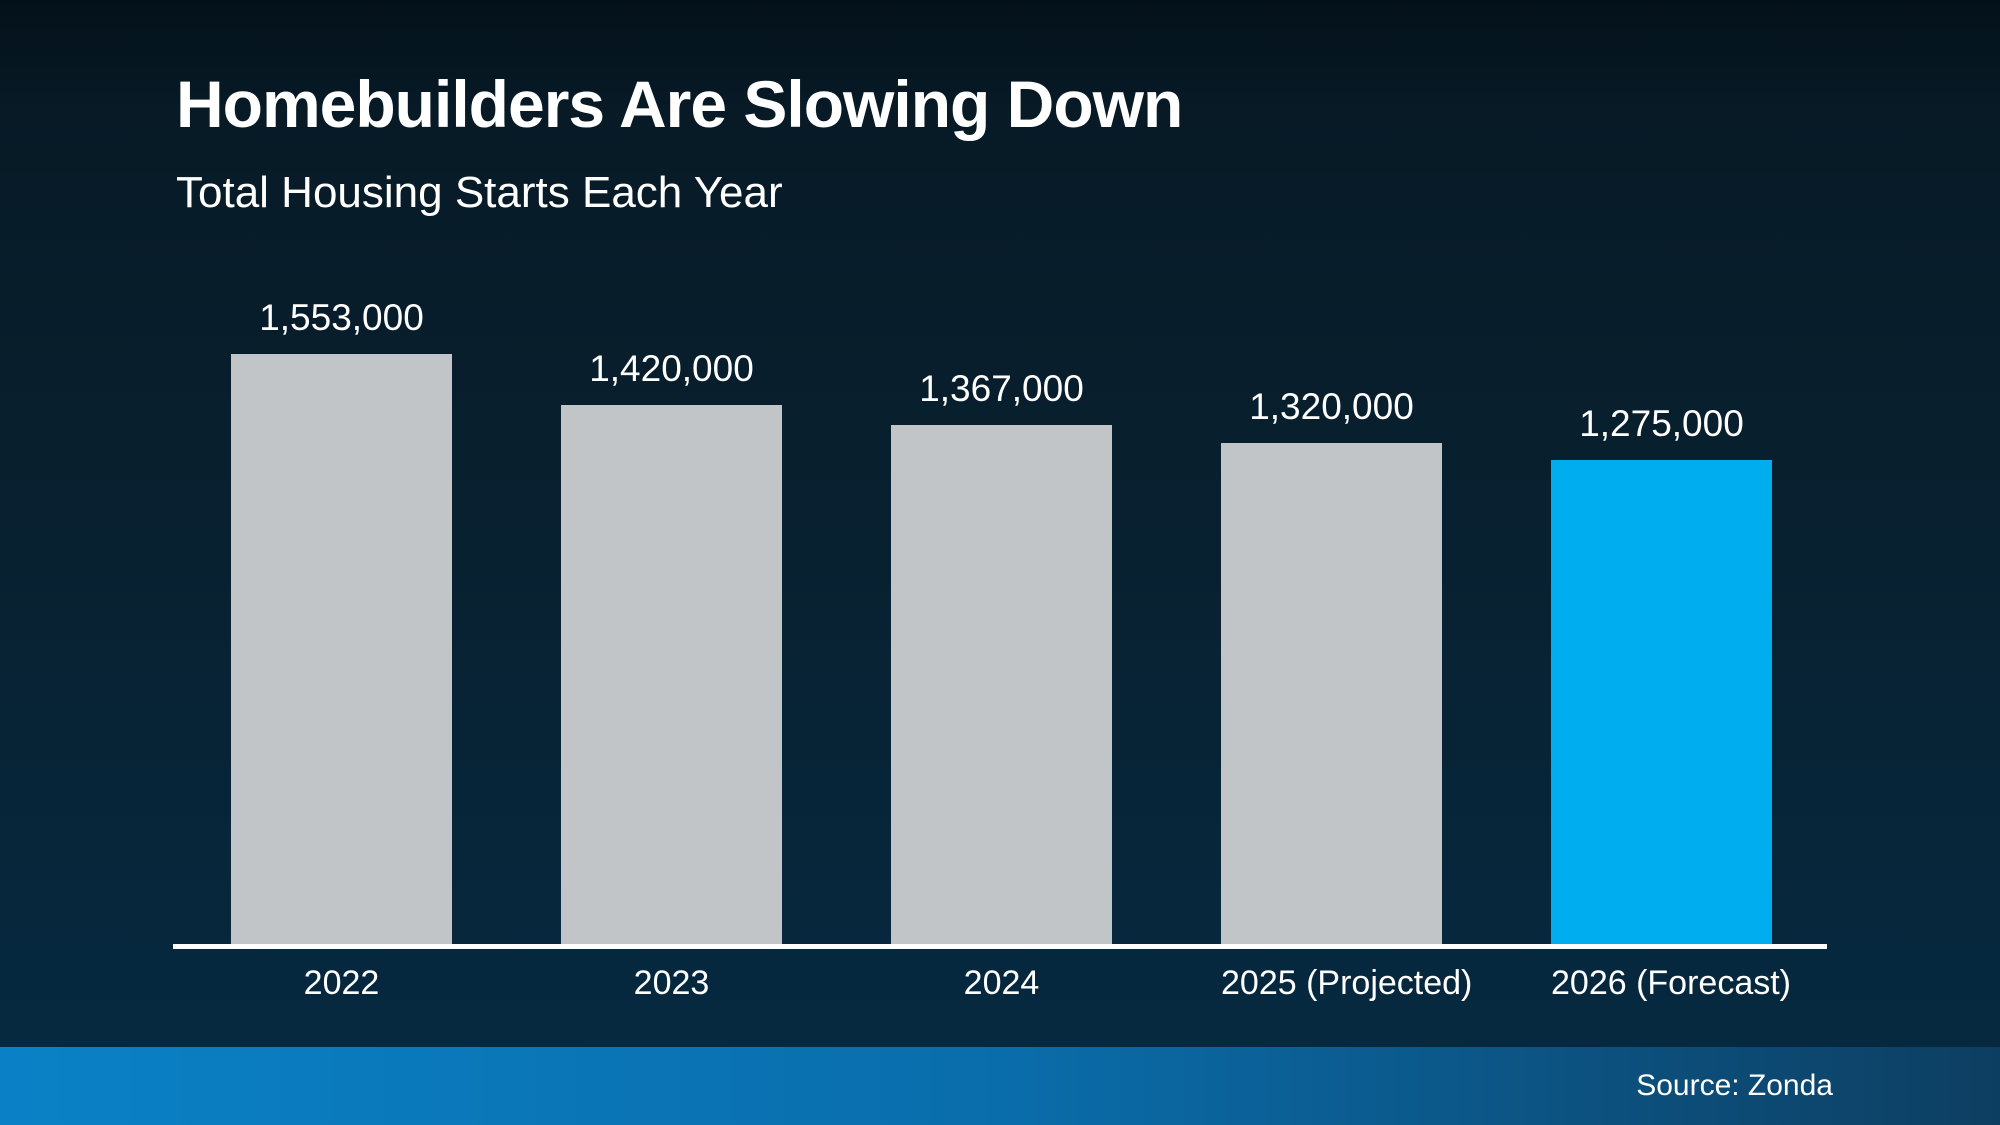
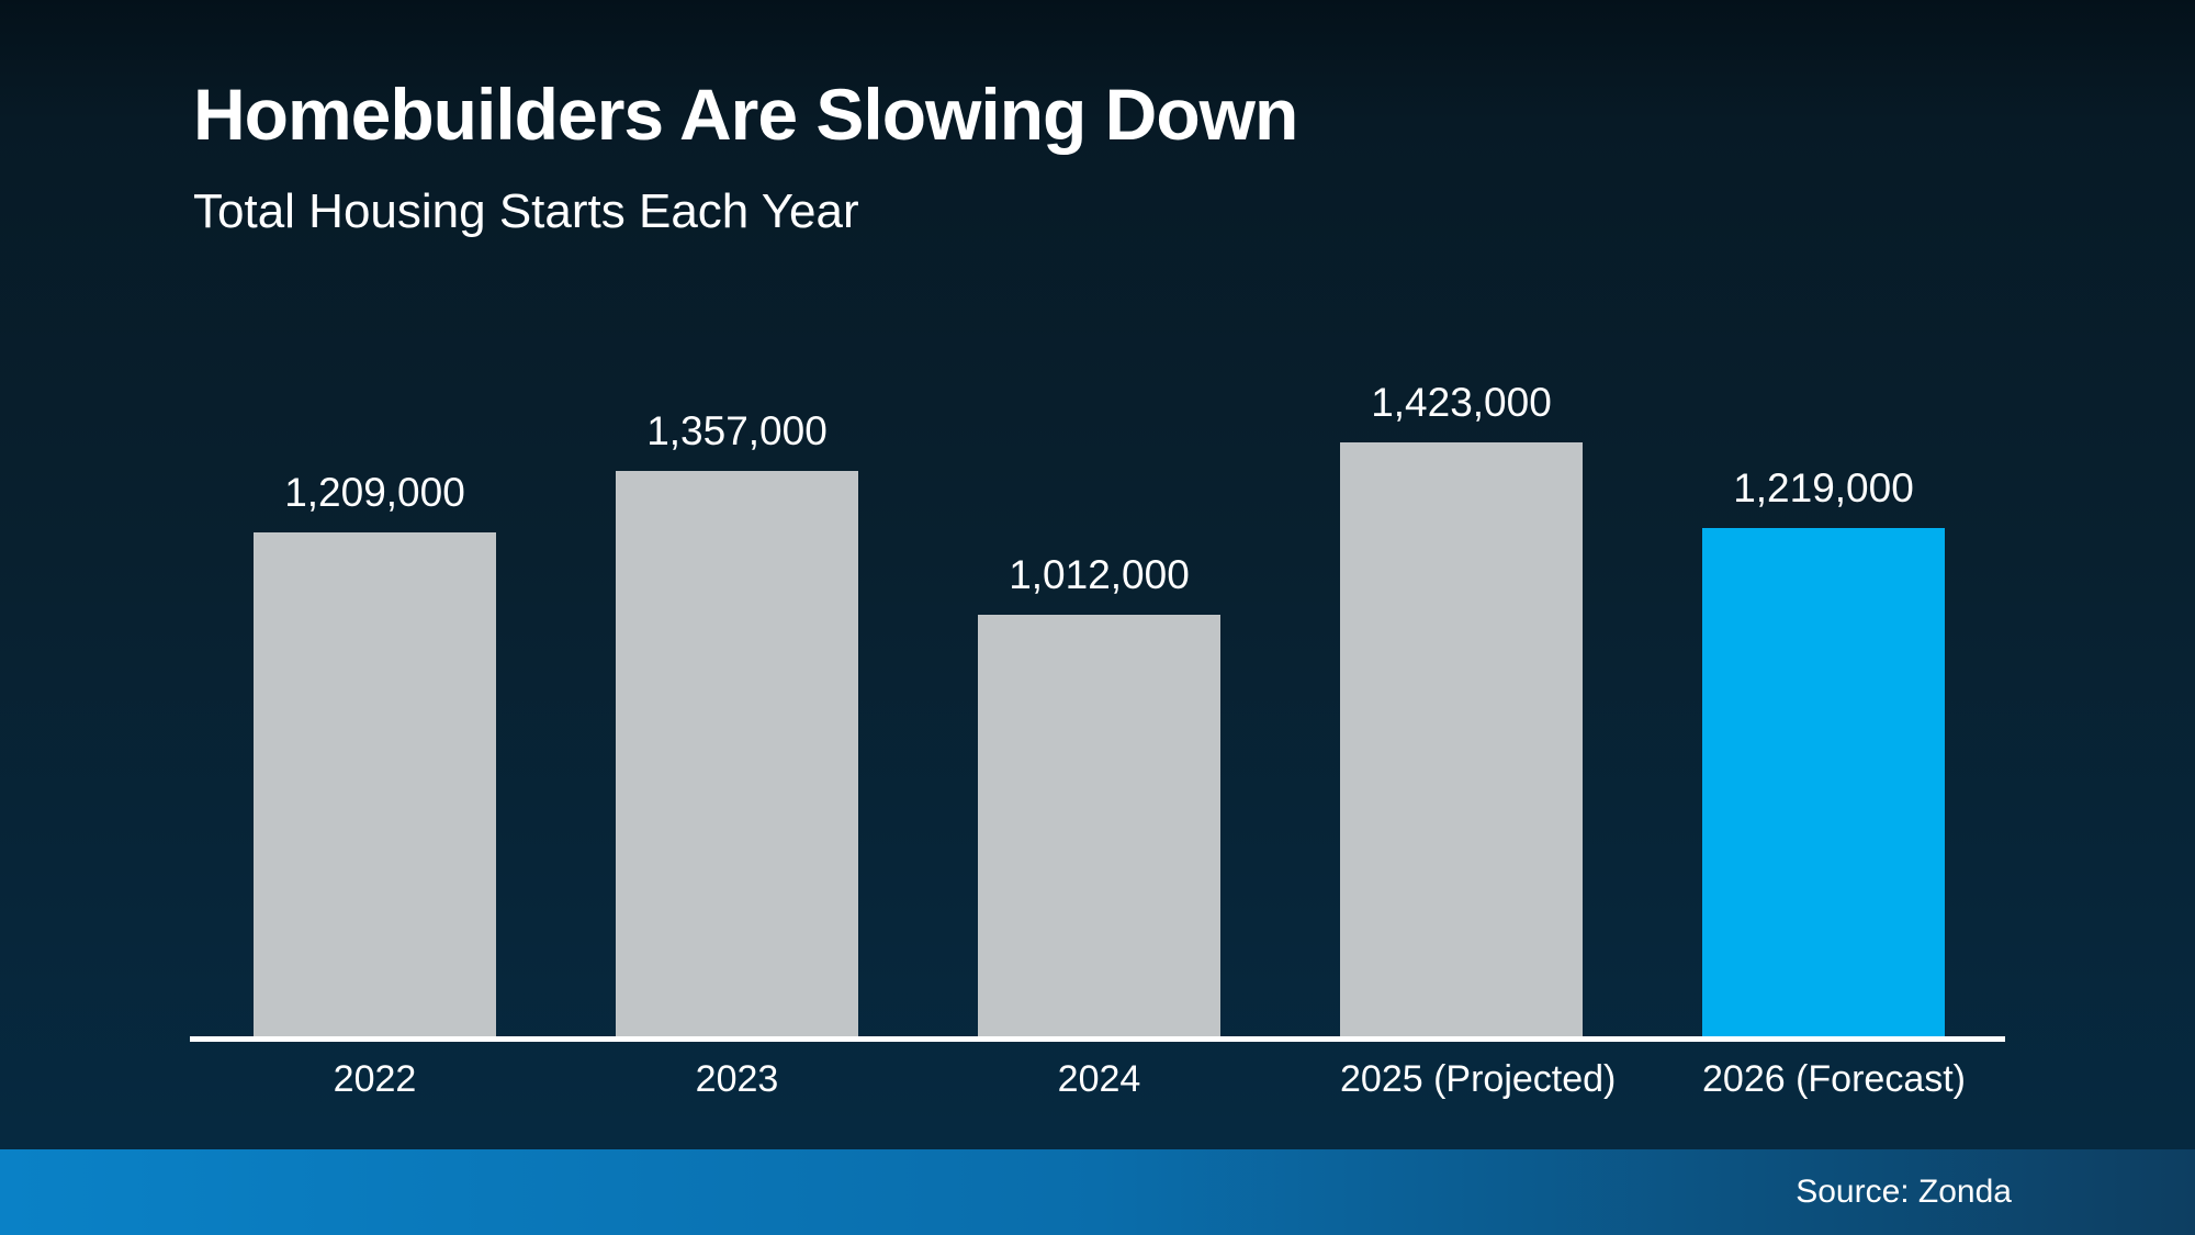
2022: 1,553,000 -> 1,209,000
2023: 1,420,000 -> 1,357,000
2024: 1,367,000 -> 1,012,000
2025 (Projected): 1,320,000 -> 1,423,000
2026 (Forecast): 1,275,000 -> 1,219,000
